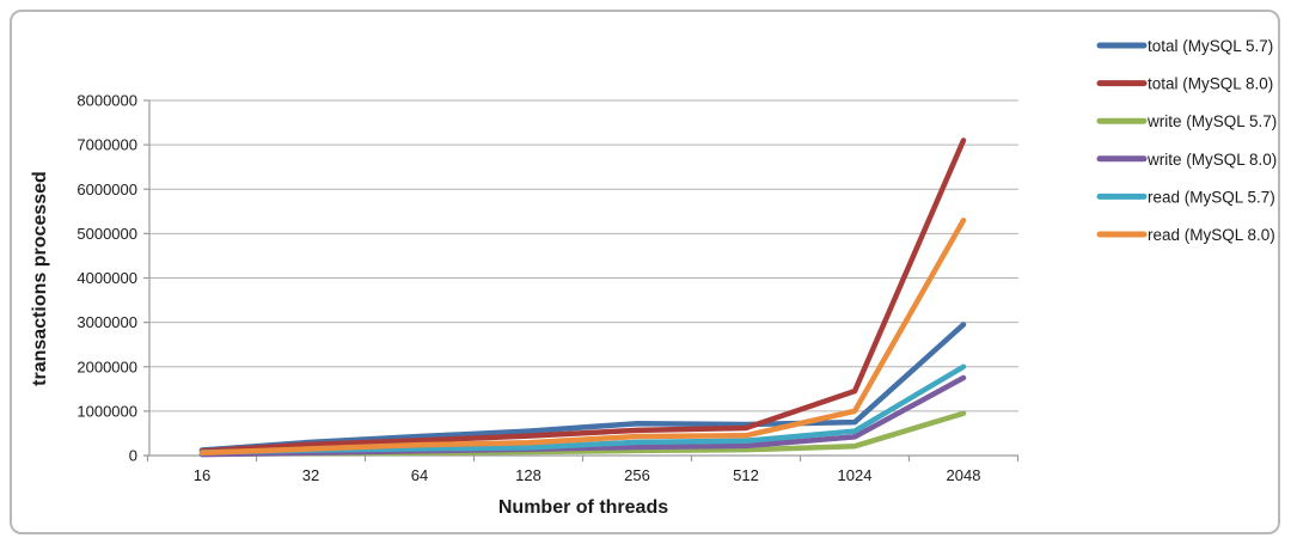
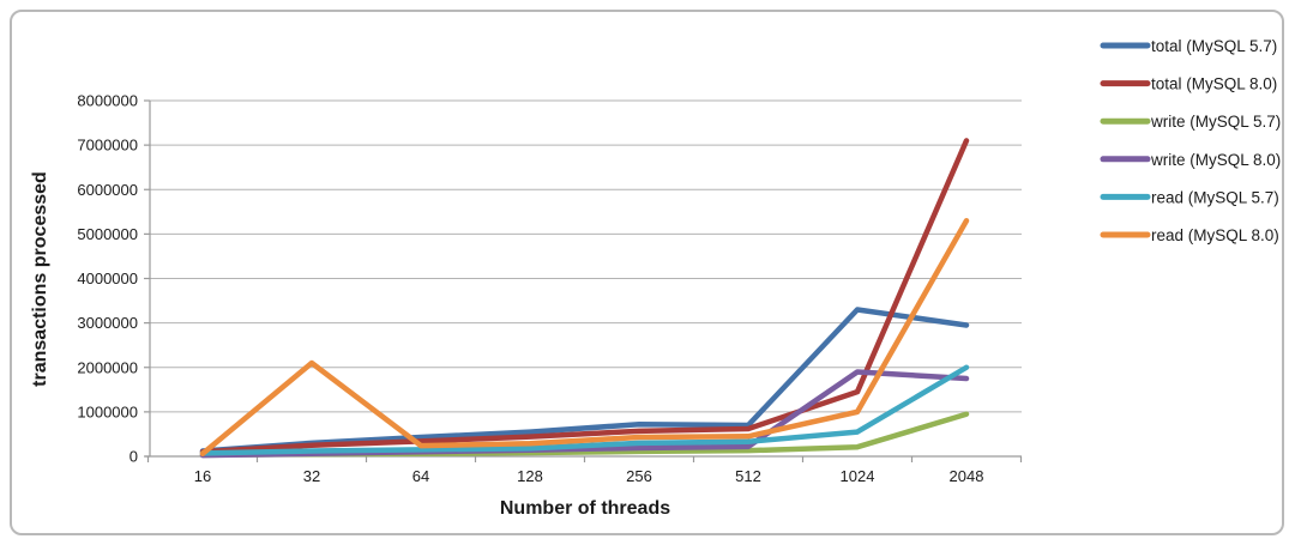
read (MySQL 8.0)/32: 200000 -> 2100000
total (MySQL 5.7)/1024: 800000 -> 3300000
write (MySQL 8.0)/1024: 400000 -> 1900000
